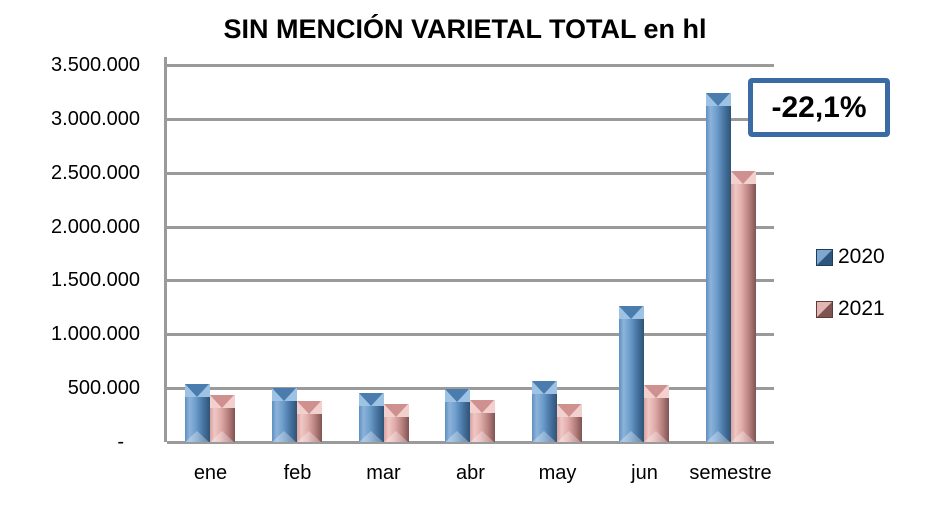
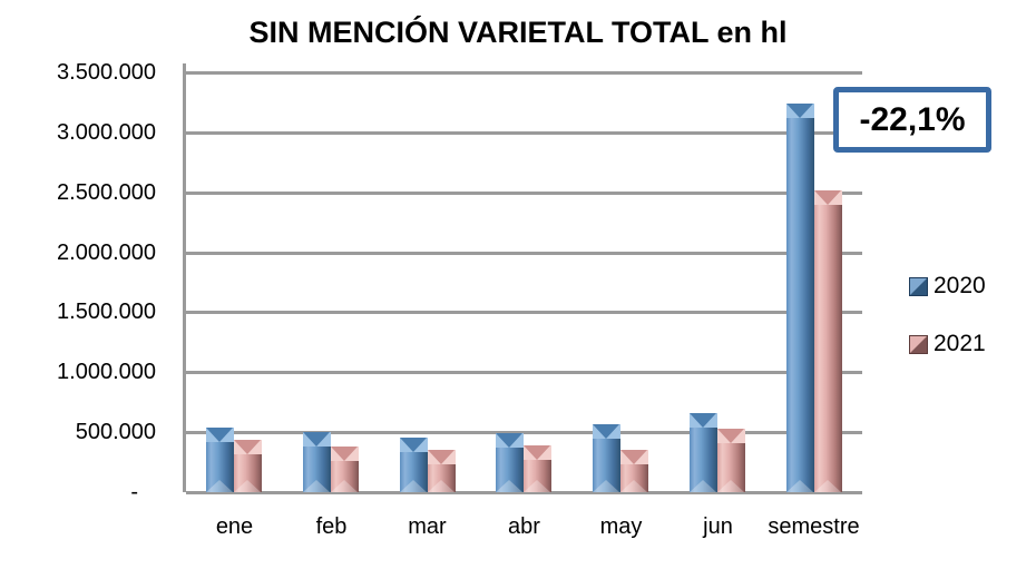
2020/jun: 1260000 -> 660000
